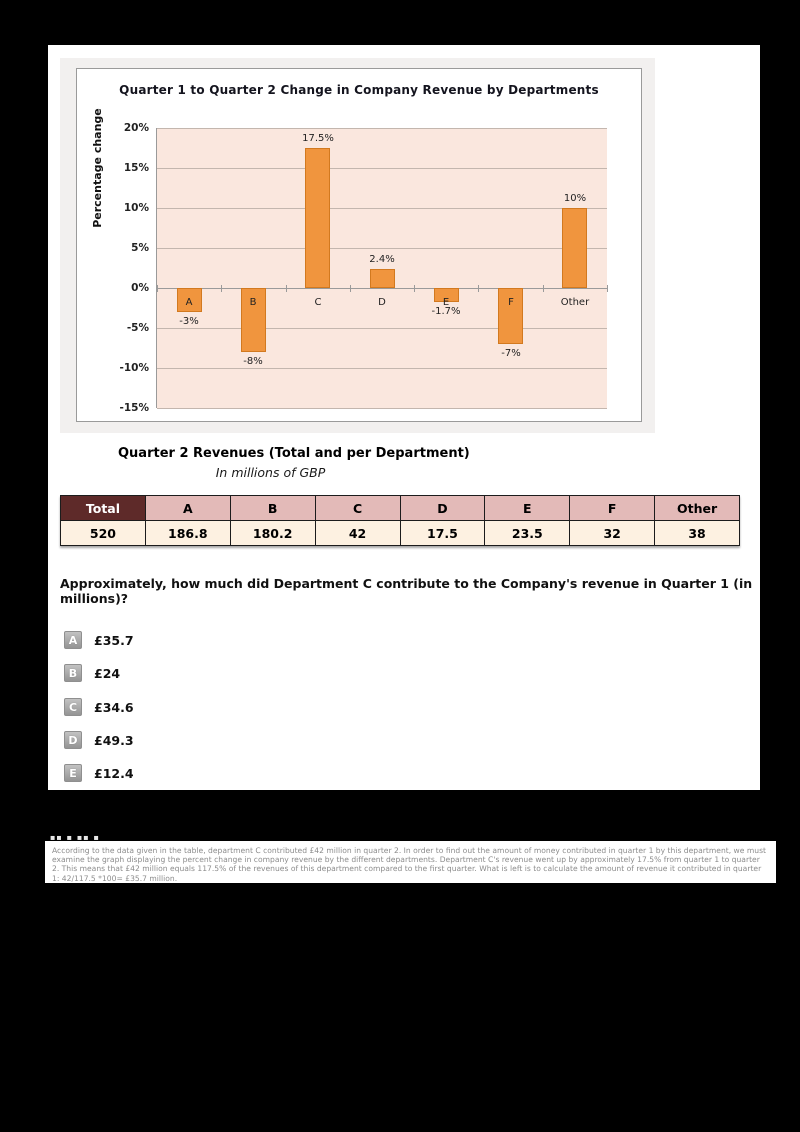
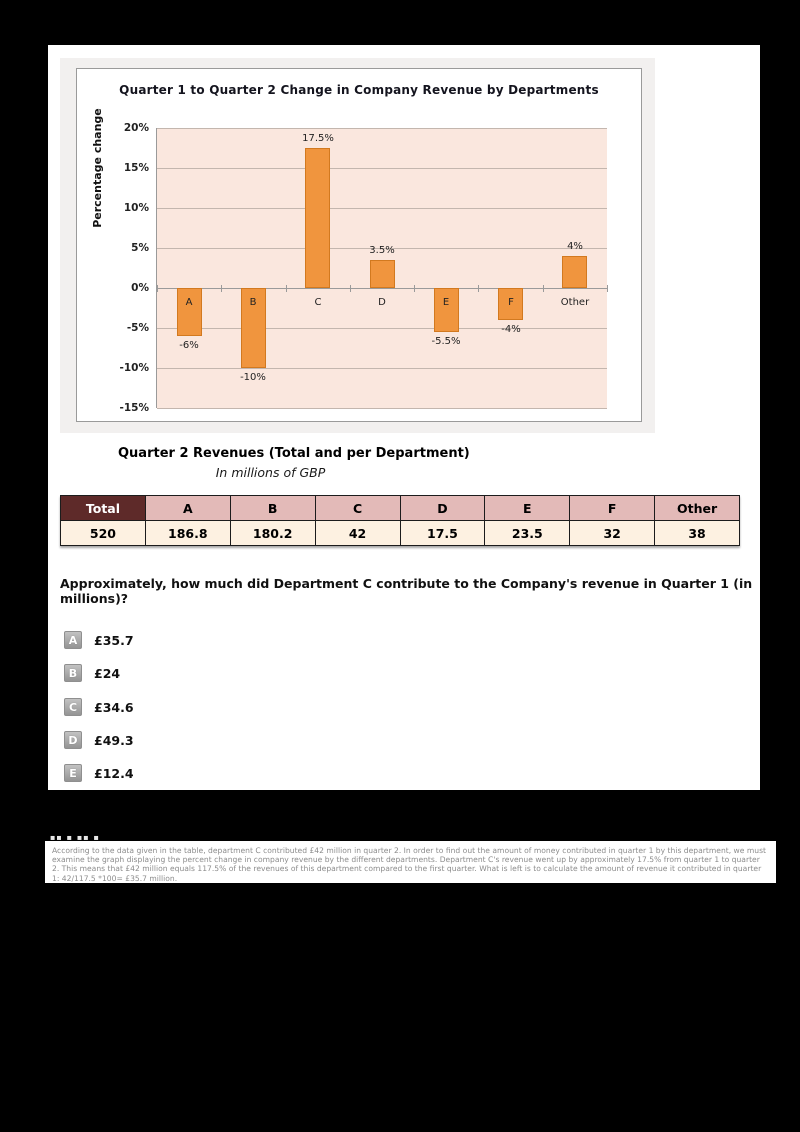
A: -3% -> -6%
B: -8% -> -10%
D: 2.4% -> 3.5%
E: -1.7% -> -5.5%
F: -7% -> -4%
Other: 10% -> 4%
